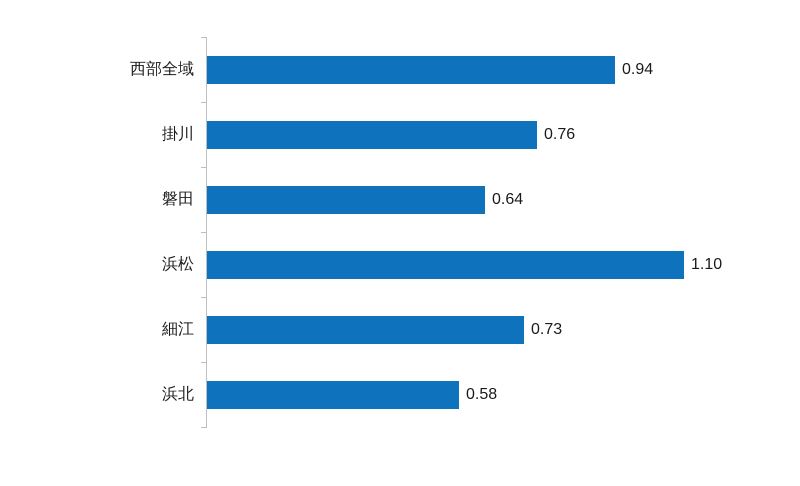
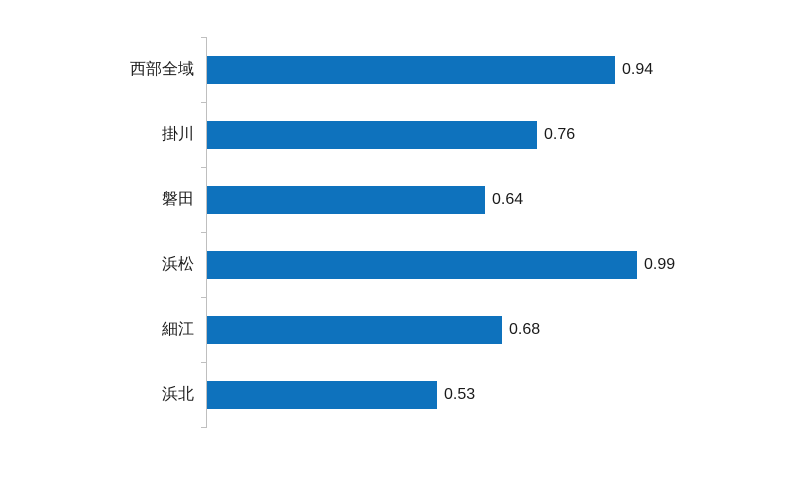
浜松: 1.10 -> 0.99
細江: 0.73 -> 0.68
浜北: 0.58 -> 0.53
